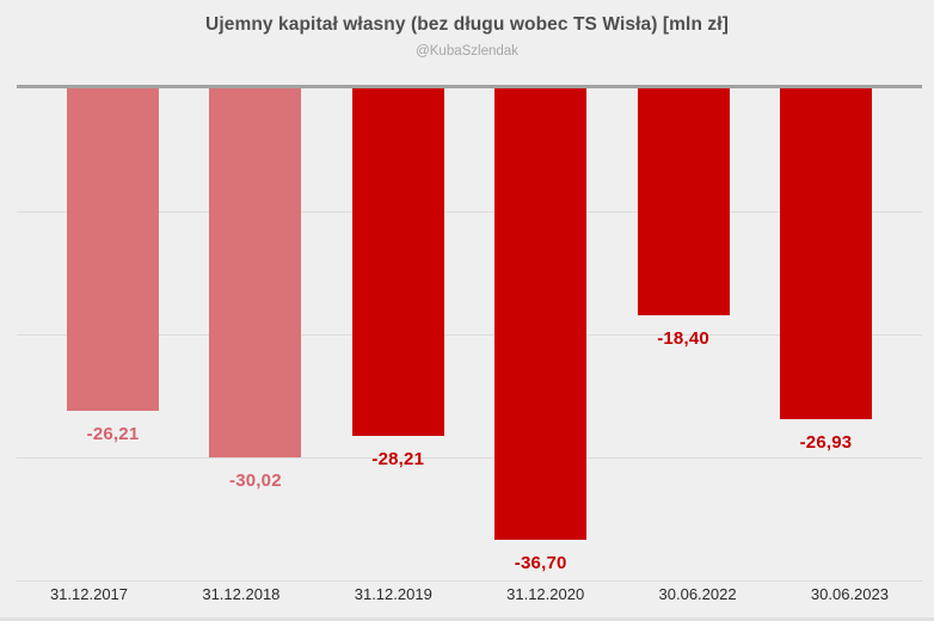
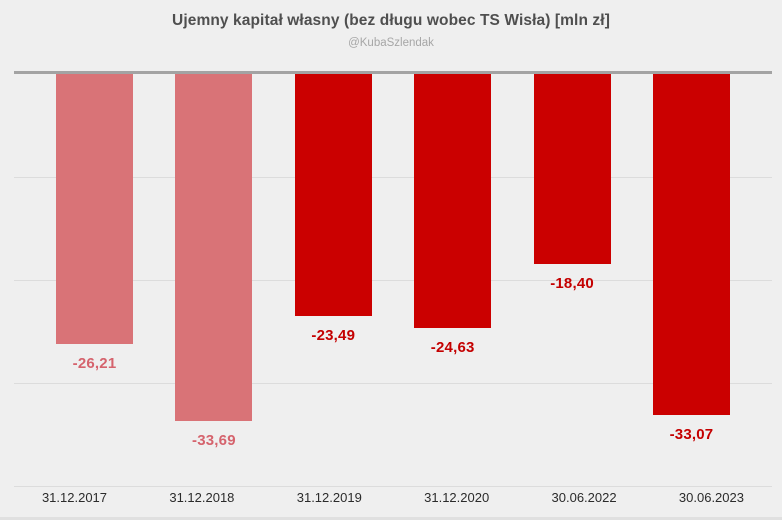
31.12.2018: -30,02 -> -33,69
31.12.2019: -28,21 -> -23,49
31.12.2020: -36,70 -> -24,63
30.06.2023: -26,93 -> -33,07
